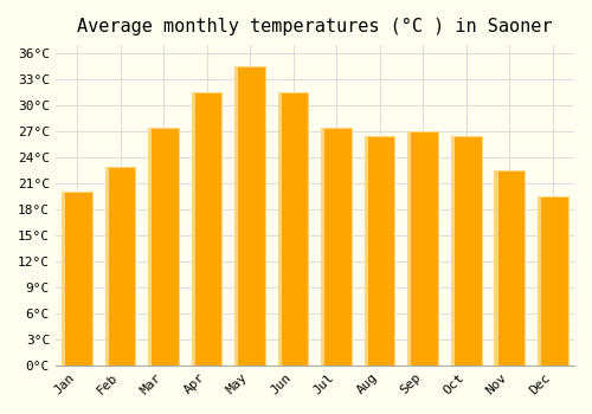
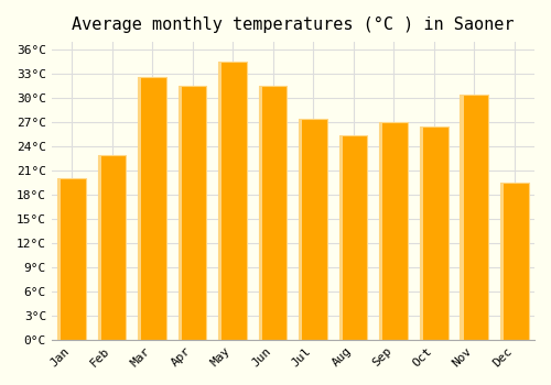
Mar: 27.5°C -> 32.6°C
Aug: 26.5°C -> 25.4°C
Nov: 22.5°C -> 30.4°C
